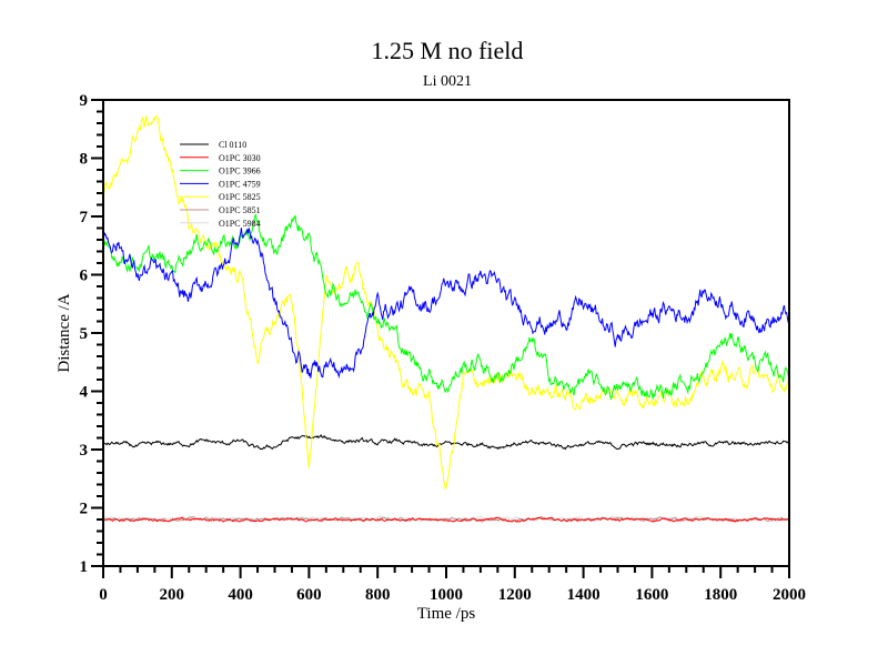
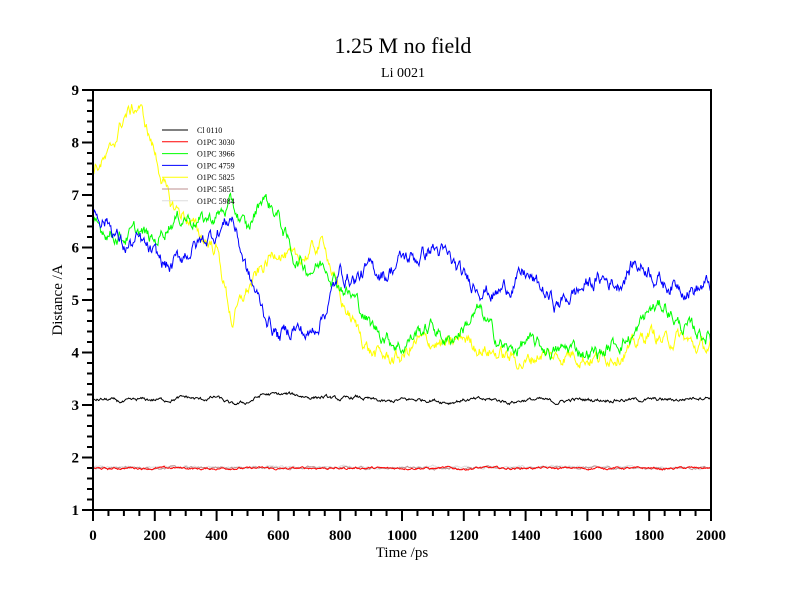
O1PC 4759/400: 6.8 -> 6.3
O1PC 5825/600: 2.9 -> 6.0
O1PC 5825/1000: 2.3 -> 3.9
